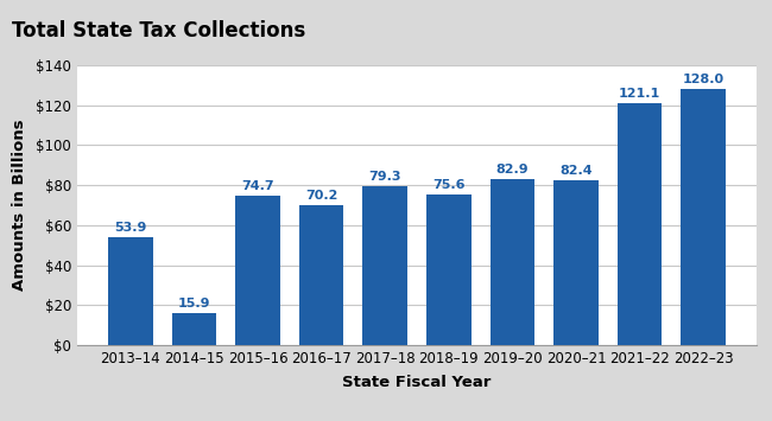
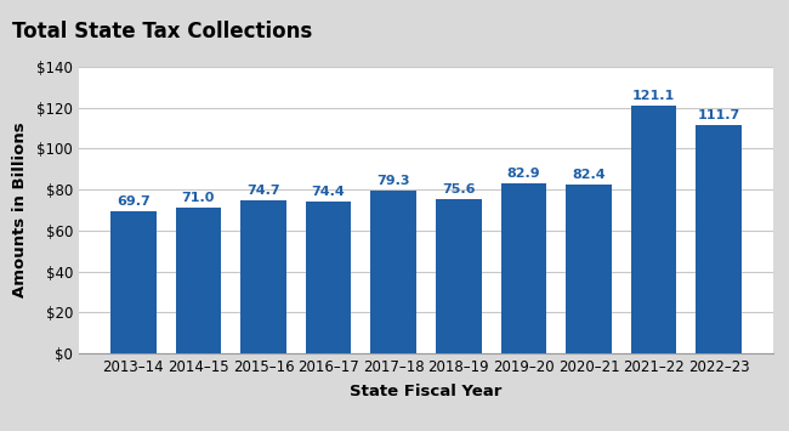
2013–14: 53.9 -> 69.7
2014–15: 15.9 -> 71.0
2016–17: 70.2 -> 74.4
2022–23: 128.0 -> 111.7
